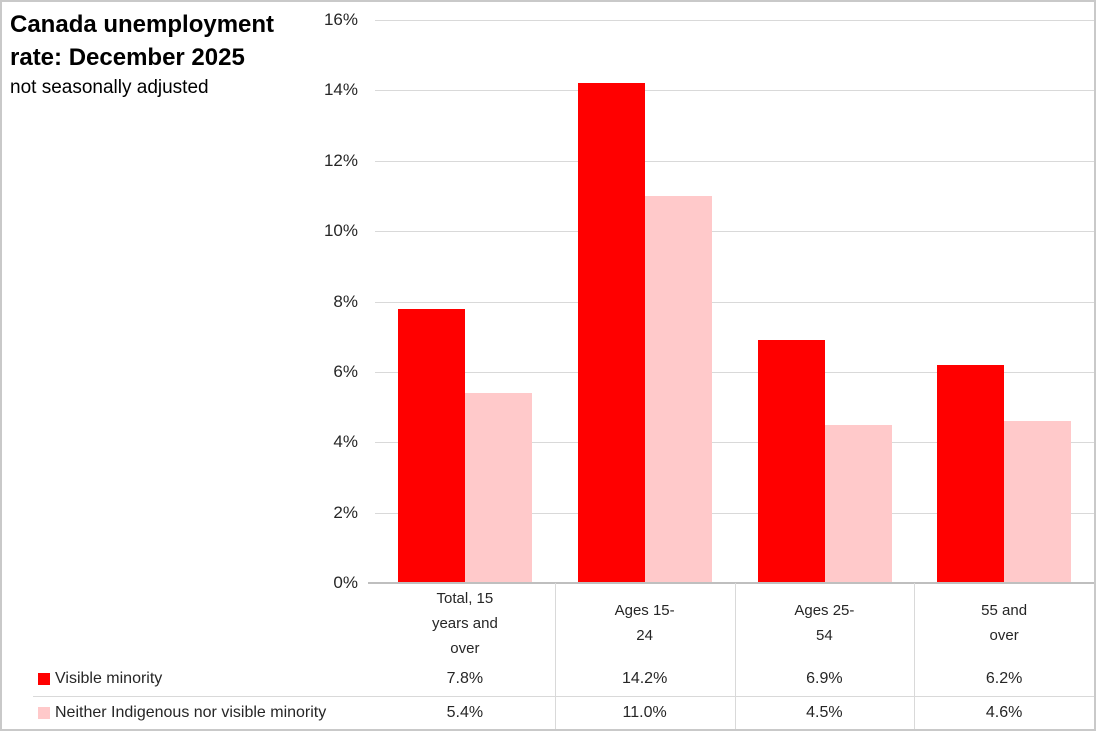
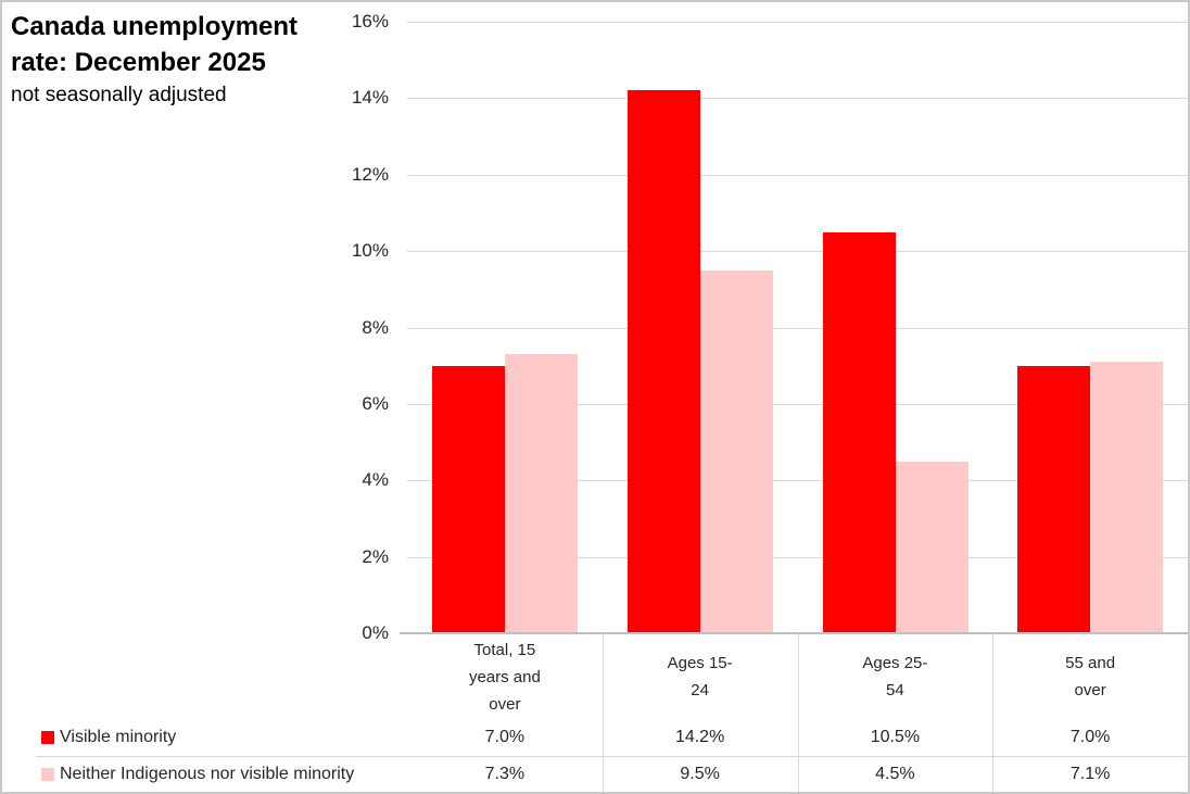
Visible minority/Total, 15 years and over: 7.8% -> 7.0%
Neither Indigenous nor visible minority/Total, 15 years and over: 5.4% -> 7.3%
Neither Indigenous nor visible minority/Ages 15- 24: 11.0% -> 9.5%
Visible minority/Ages 25- 54: 6.9% -> 10.5%
Visible minority/55 and over: 6.2% -> 7.0%
Neither Indigenous nor visible minority/55 and over: 4.6% -> 7.1%
